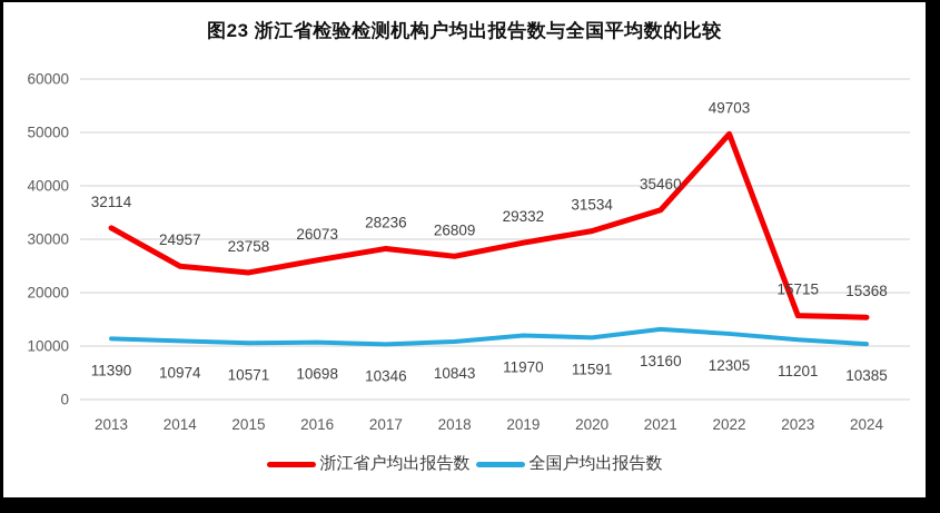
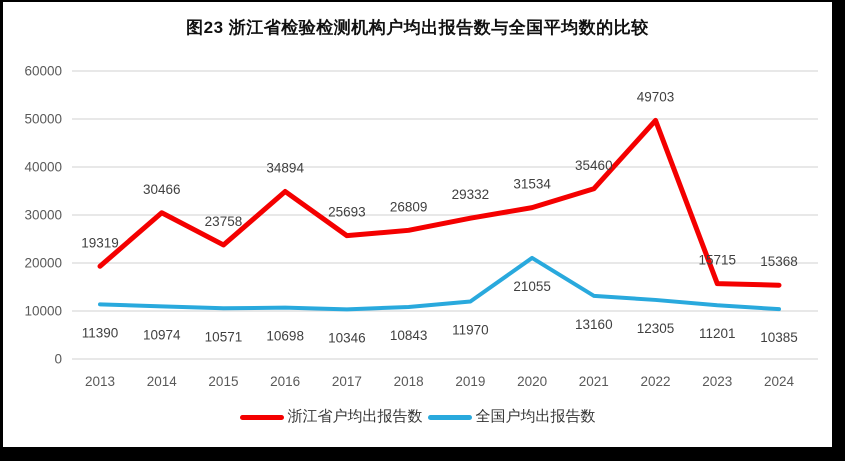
浙江省户均出报告数/2013: 32114 -> 19319
浙江省户均出报告数/2014: 24957 -> 30466
浙江省户均出报告数/2016: 26073 -> 34894
浙江省户均出报告数/2017: 28236 -> 25693
全国户均出报告数/2020: 11591 -> 21055
